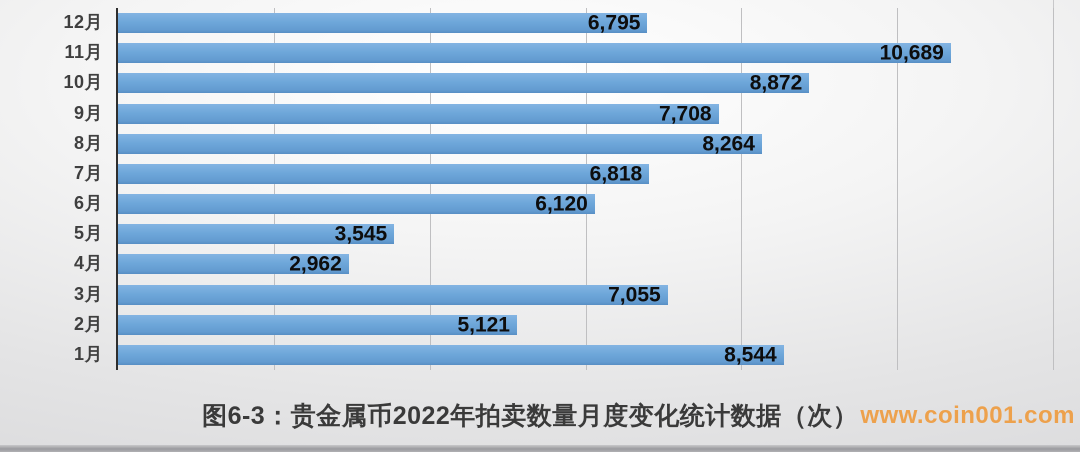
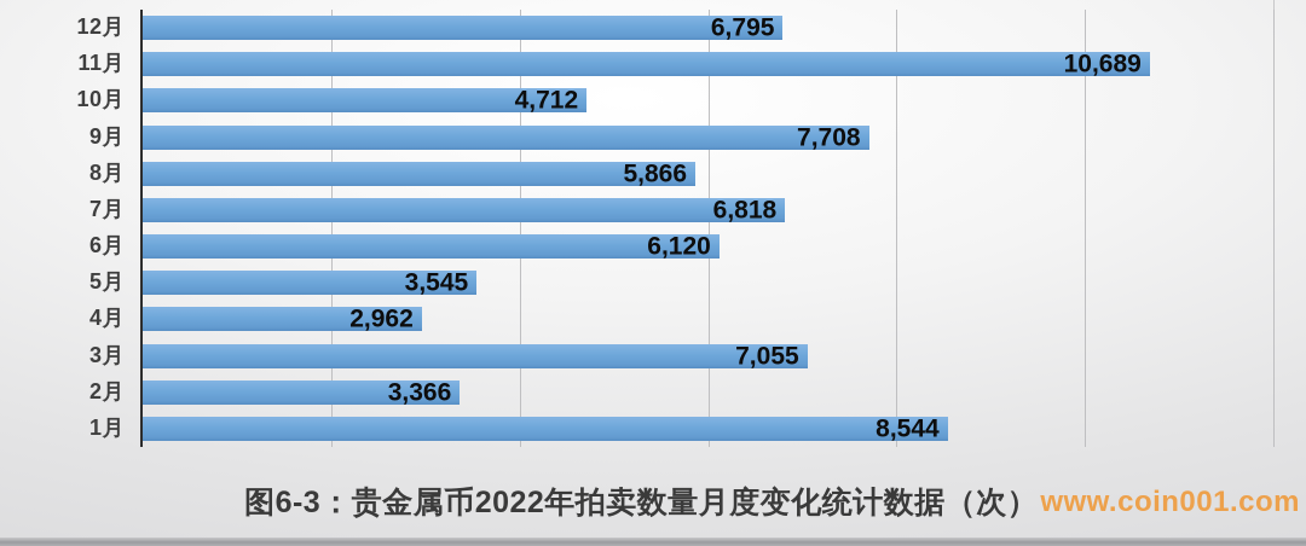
10月: 8,872 -> 4,712
8月: 8,264 -> 5,866
2月: 5,121 -> 3,366
